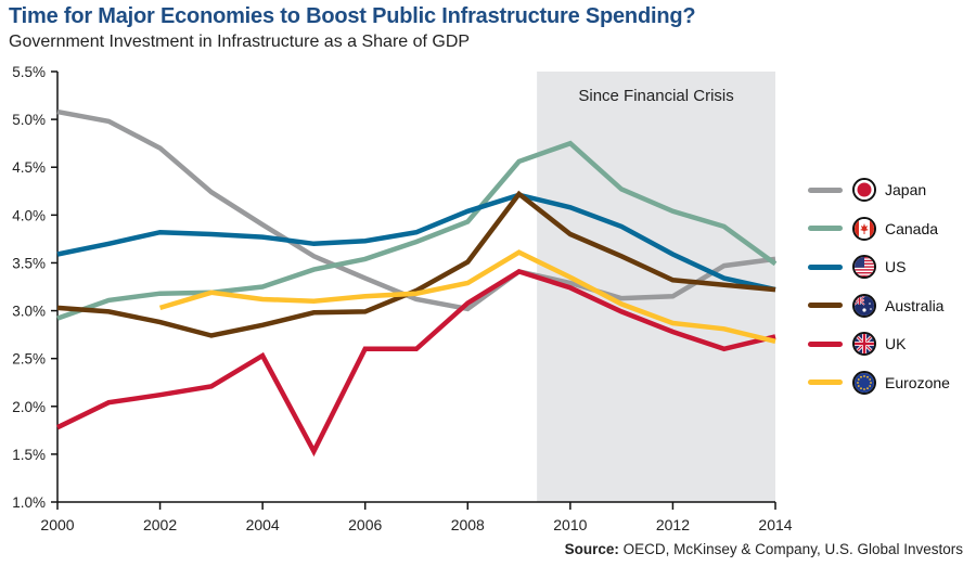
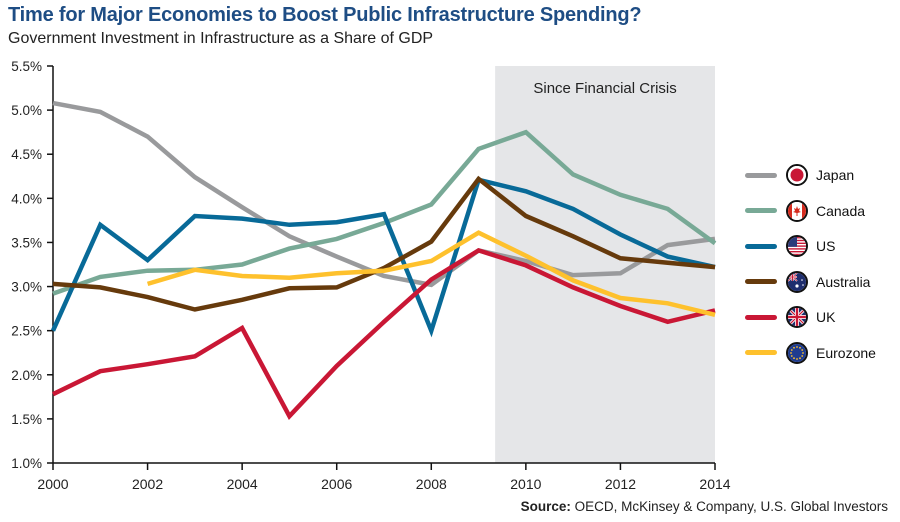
US/2000: 3.6% -> 2.5%
US/2002: 3.8% -> 3.3%
UK/2006: 2.6% -> 2.1%
US/2008: 4.0% -> 2.5%
